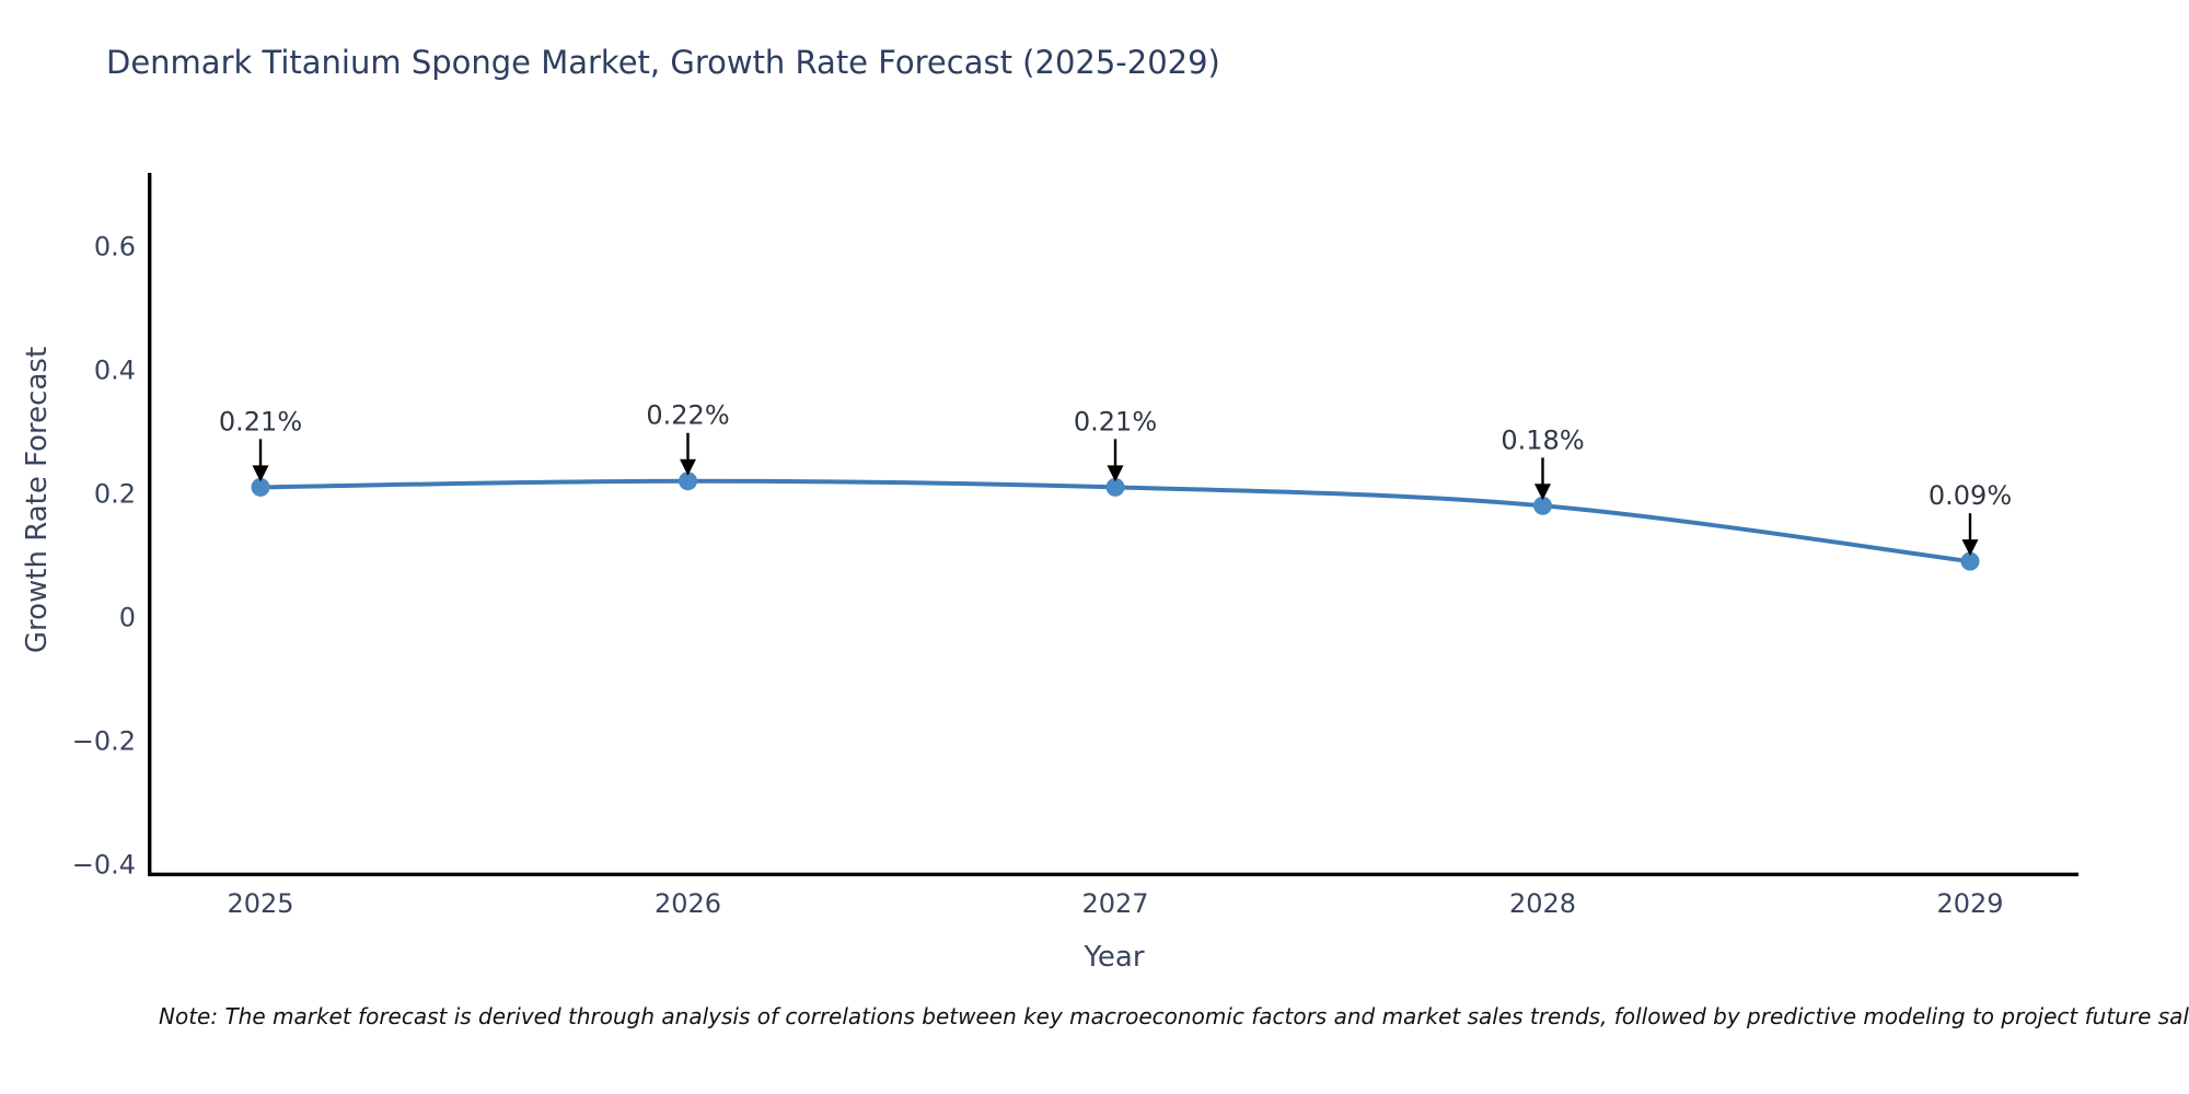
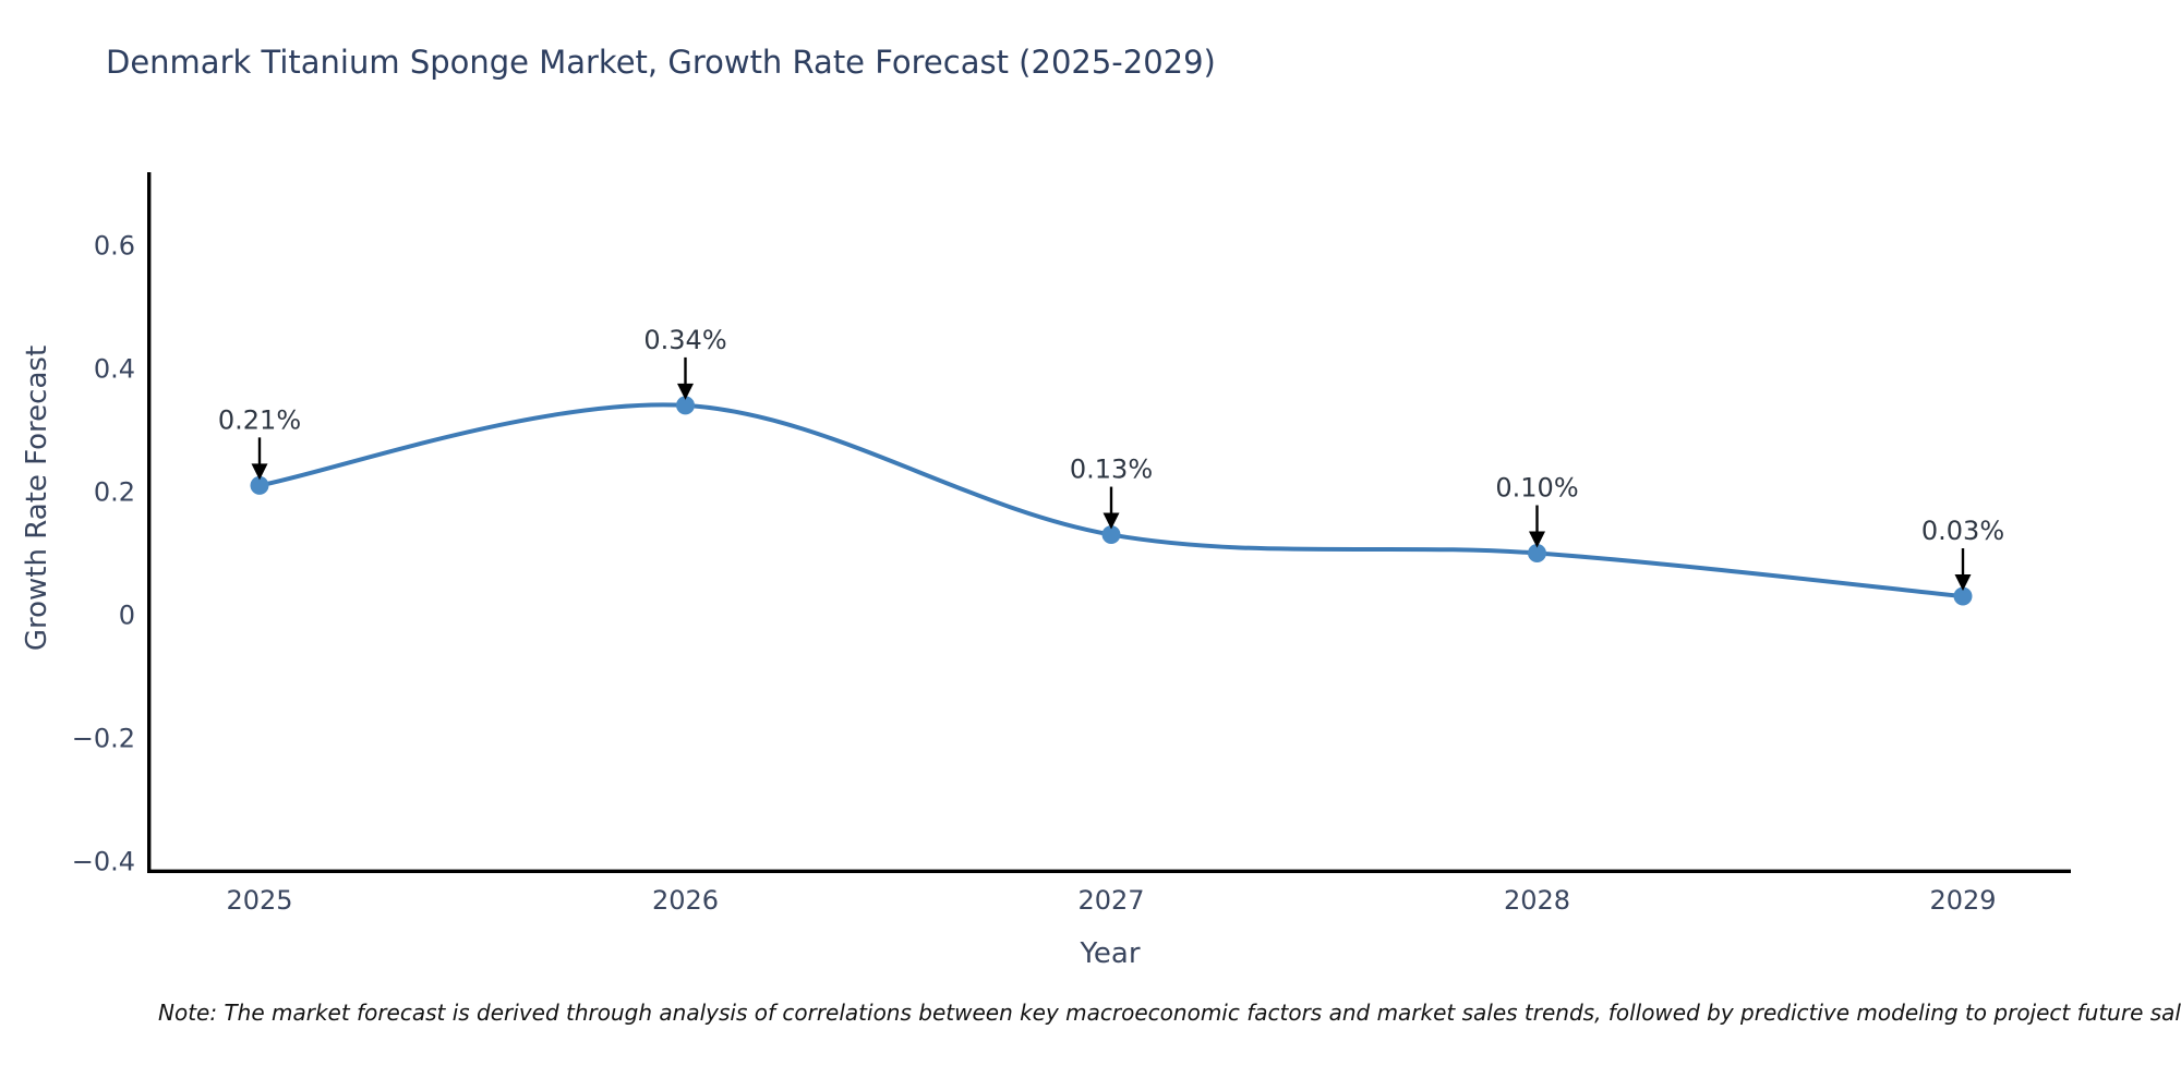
2026: 0.22% -> 0.34%
2027: 0.21% -> 0.13%
2028: 0.18% -> 0.10%
2029: 0.09% -> 0.03%
